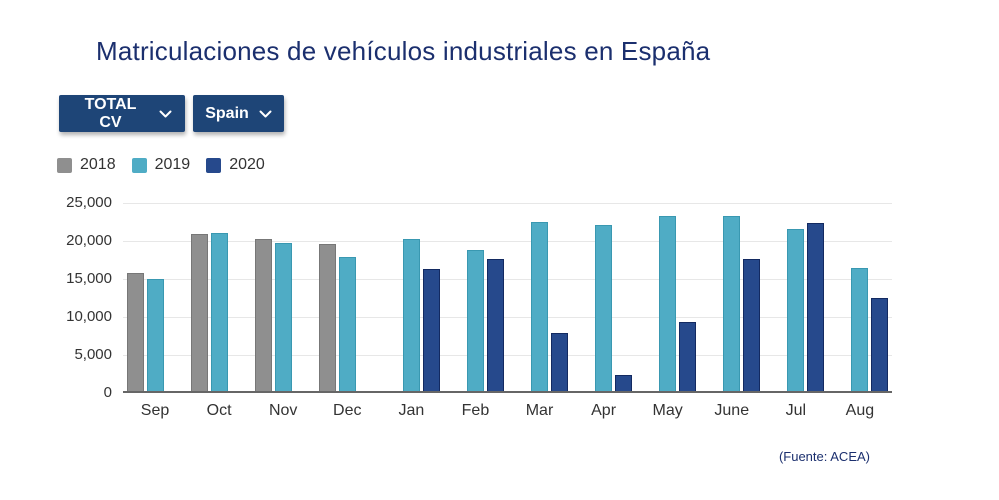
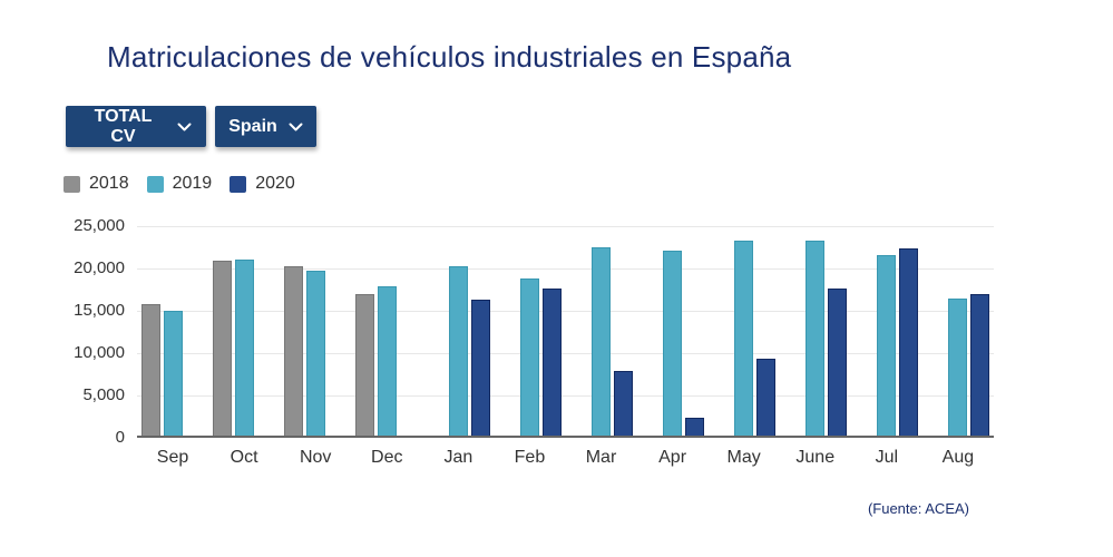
2018/Dec: 20000 -> 17000
2020/Aug: 13000 -> 17000
